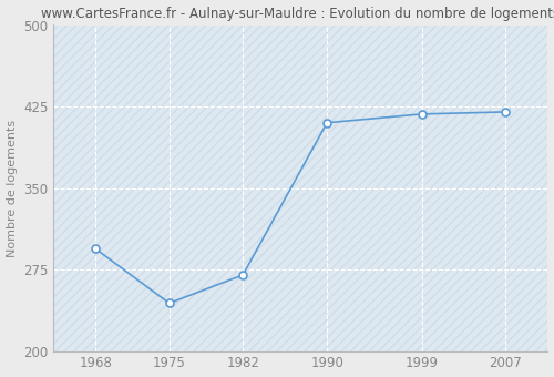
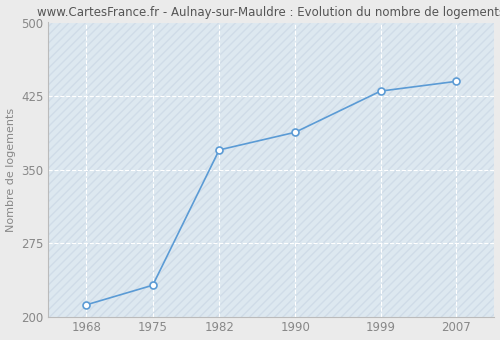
1968: 294 -> 212
1975: 244 -> 232
1982: 270 -> 370
1990: 410 -> 388
1999: 418 -> 430
2007: 420 -> 440
